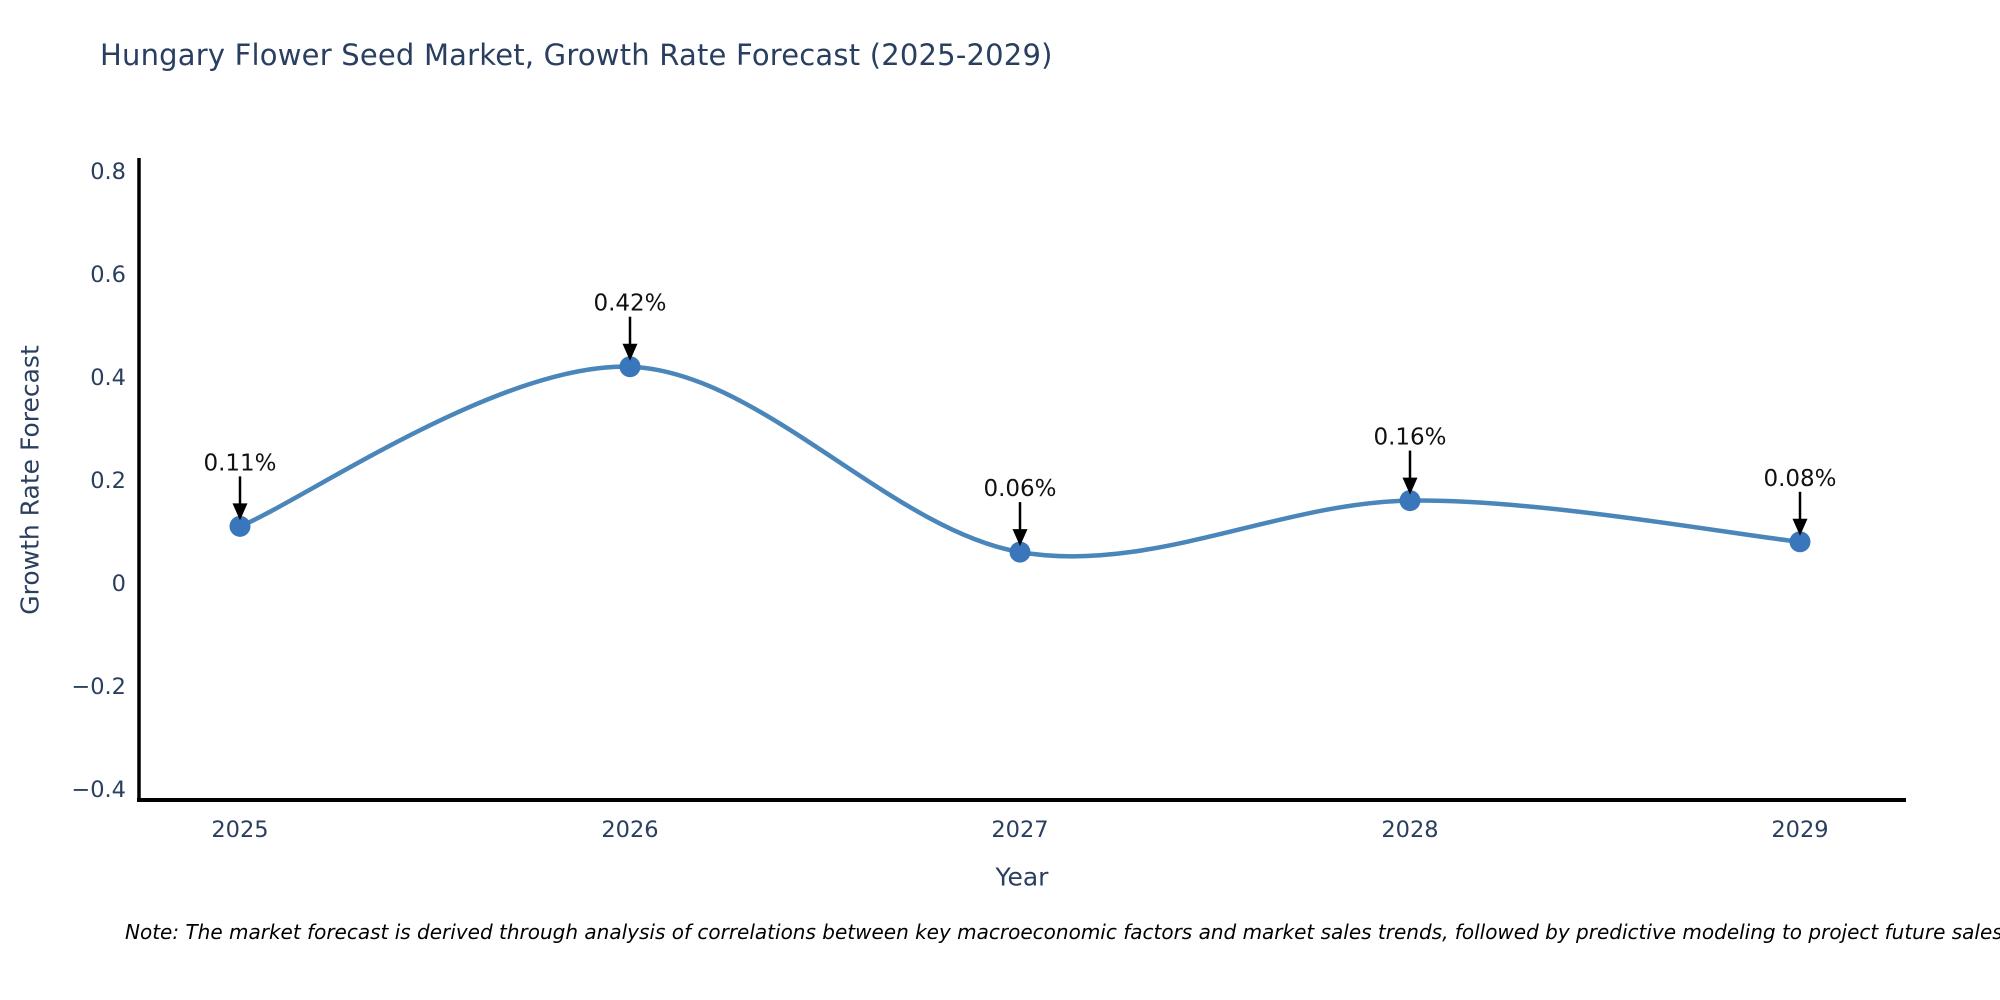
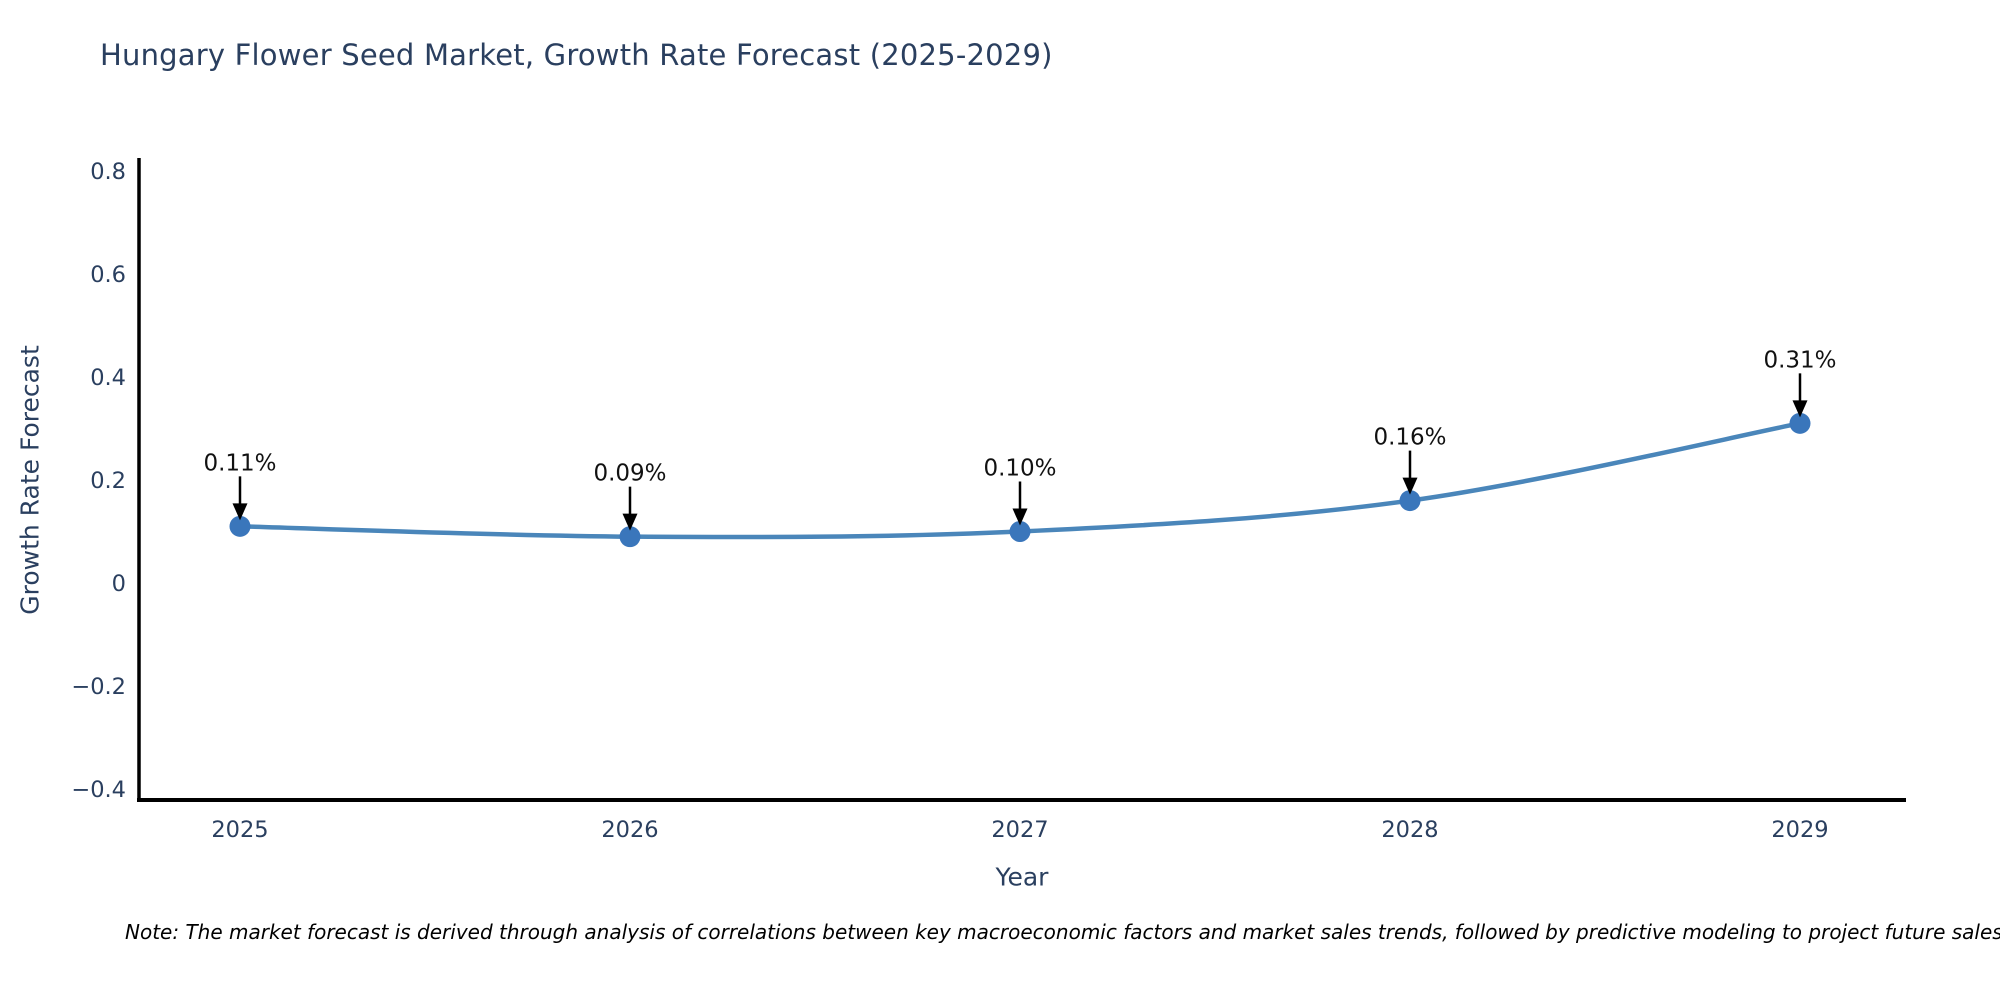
2026: 0.42% -> 0.09%
2027: 0.06% -> 0.10%
2029: 0.08% -> 0.31%
